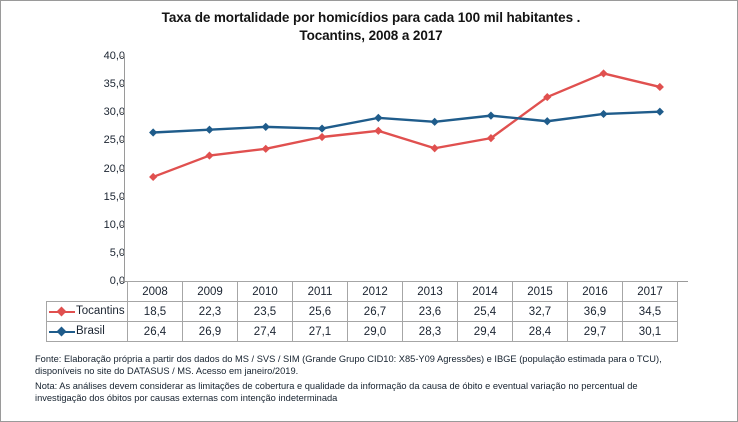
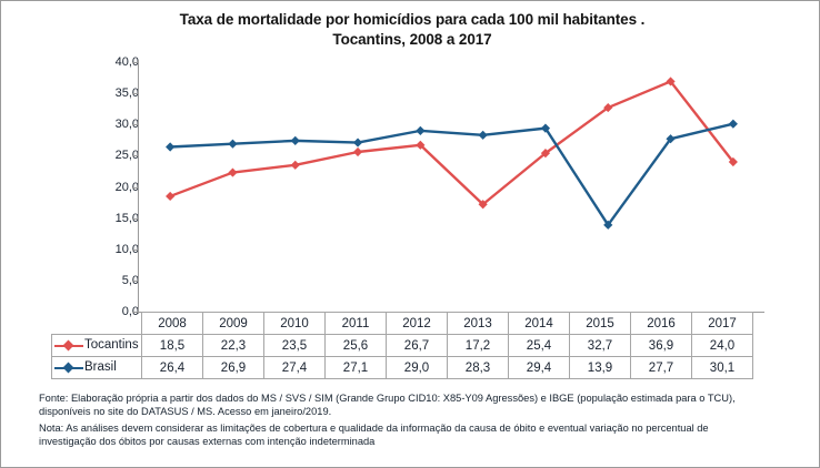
Tocantins/2013: 23,6 -> 17,2
Brasil/2015: 28,4 -> 13,9
Brasil/2016: 29,7 -> 27,7
Tocantins/2017: 34,5 -> 24,0
